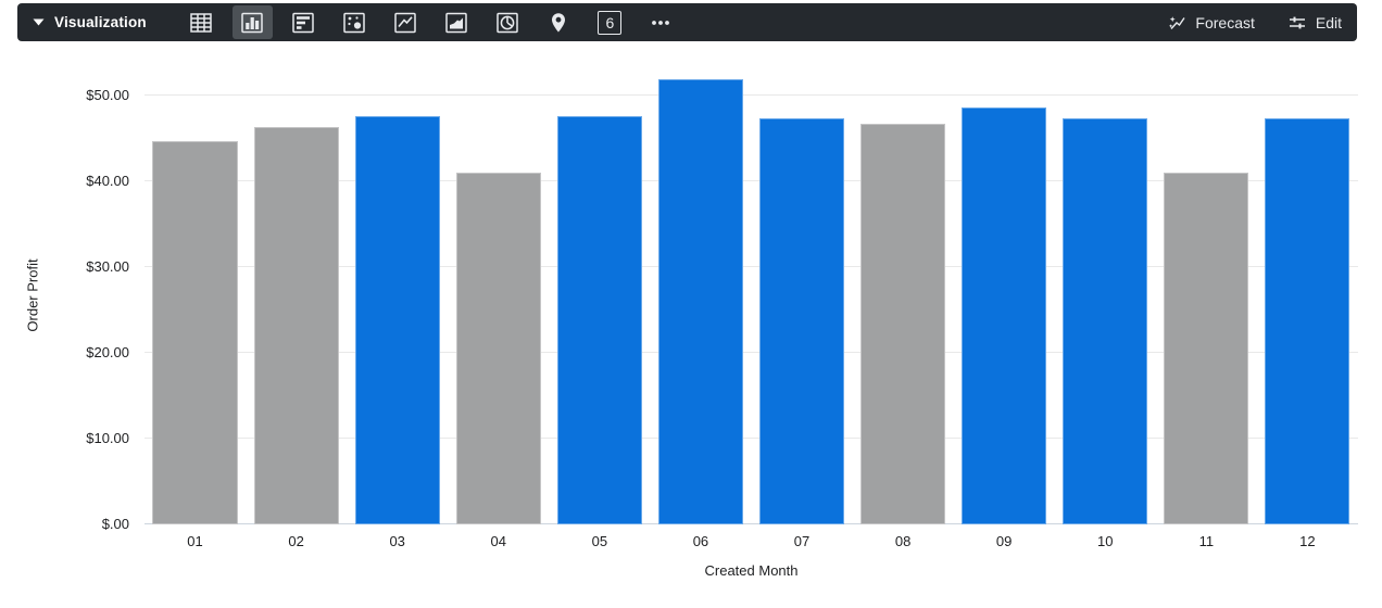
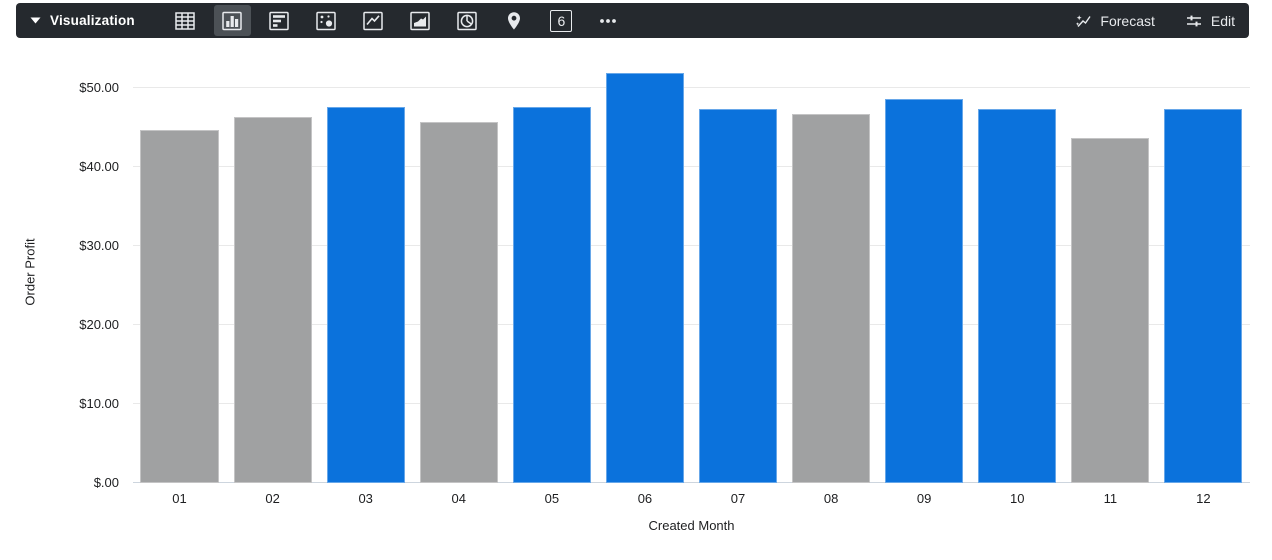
04: $41 -> $46
11: $41 -> $44
